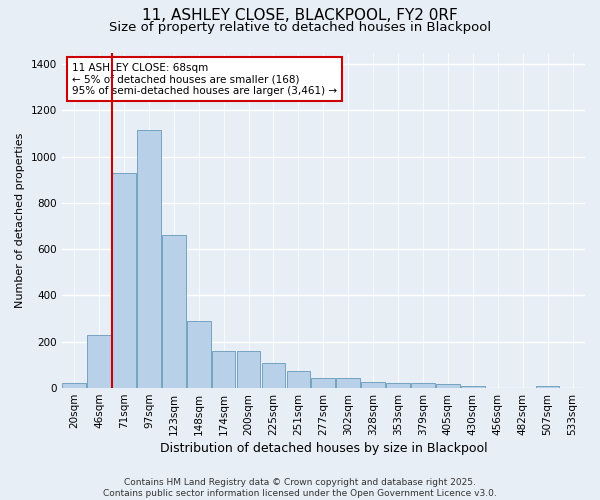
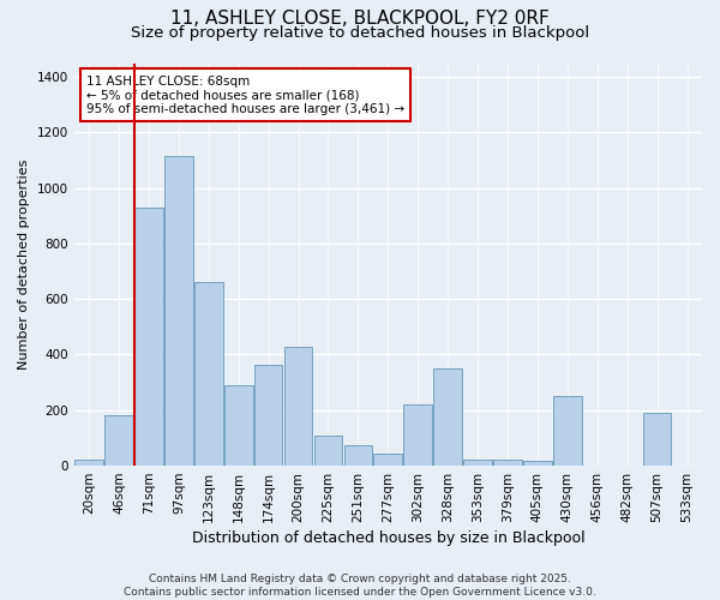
46sqm: 230 -> 180
174sqm: 162 -> 365
200sqm: 162 -> 430
302sqm: 42 -> 220
328sqm: 25 -> 350
430sqm: 9 -> 250
507sqm: 7 -> 190
